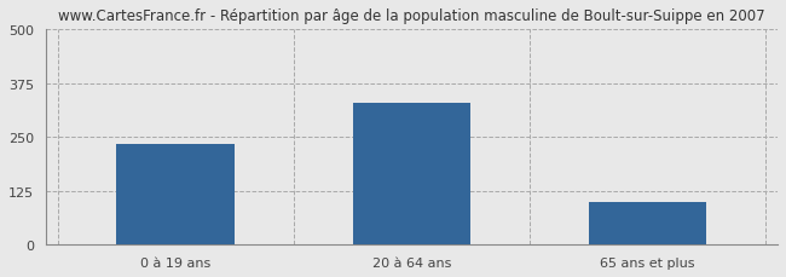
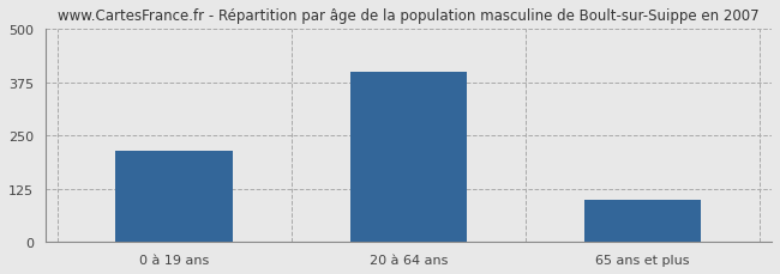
0 à 19 ans: 235 -> 215
20 à 64 ans: 330 -> 400
